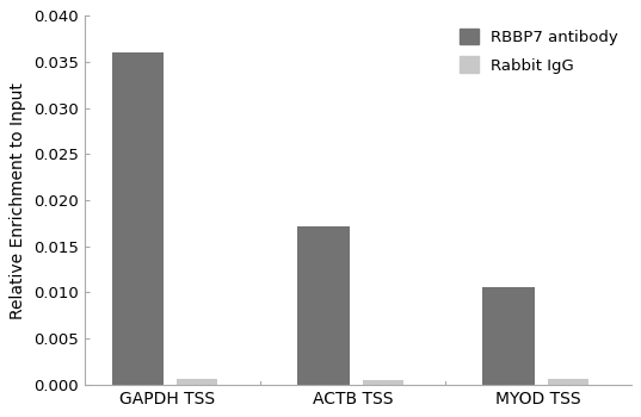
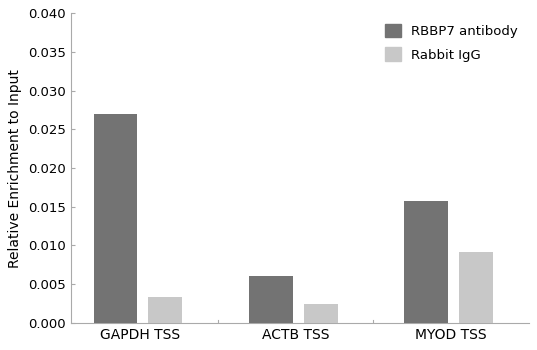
RBBP7 antibody/GAPDH TSS: 0.0361 -> 0.0270
Rabbit IgG/GAPDH TSS: 0.0006 -> 0.0034
RBBP7 antibody/ACTB TSS: 0.0172 -> 0.0060
Rabbit IgG/ACTB TSS: 0.0004 -> 0.0024
RBBP7 antibody/MYOD TSS: 0.0106 -> 0.0158
Rabbit IgG/MYOD TSS: 0.0006 -> 0.0092
